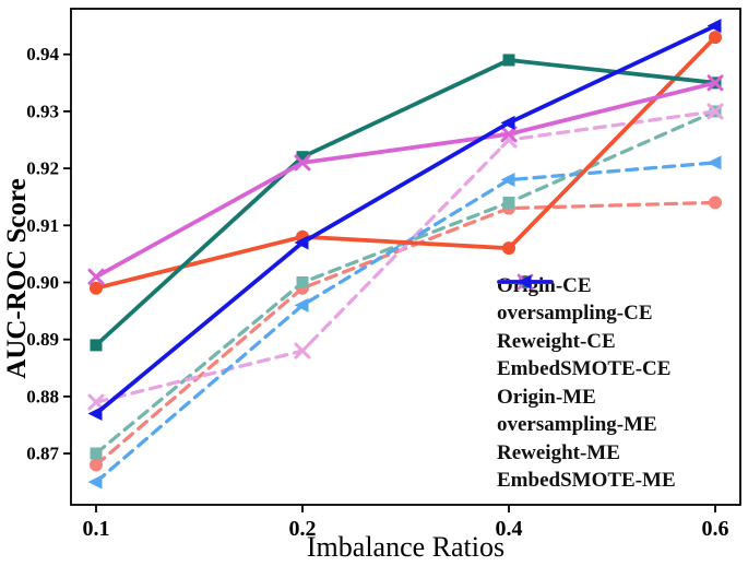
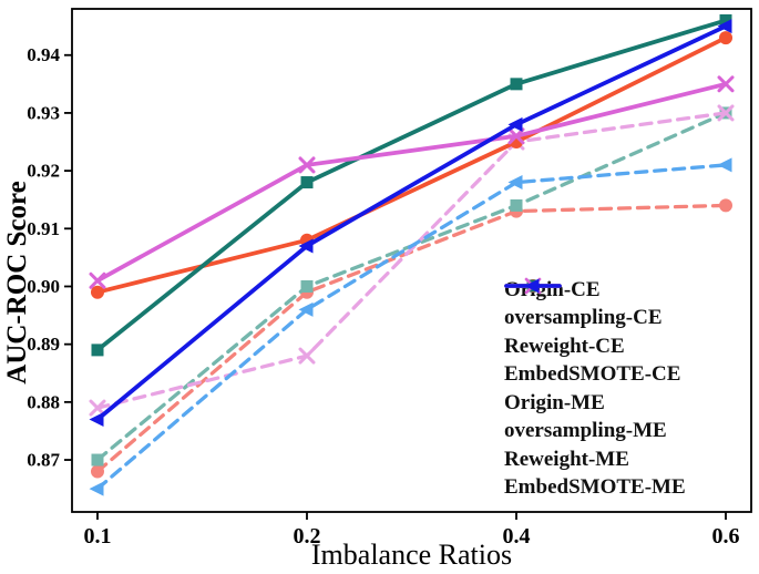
oversampling-ME/0.2: 0.922 -> 0.918
Origin-ME/0.4: 0.906 -> 0.925
oversampling-ME/0.4: 0.939 -> 0.935
oversampling-ME/0.6: 0.935 -> 0.946
